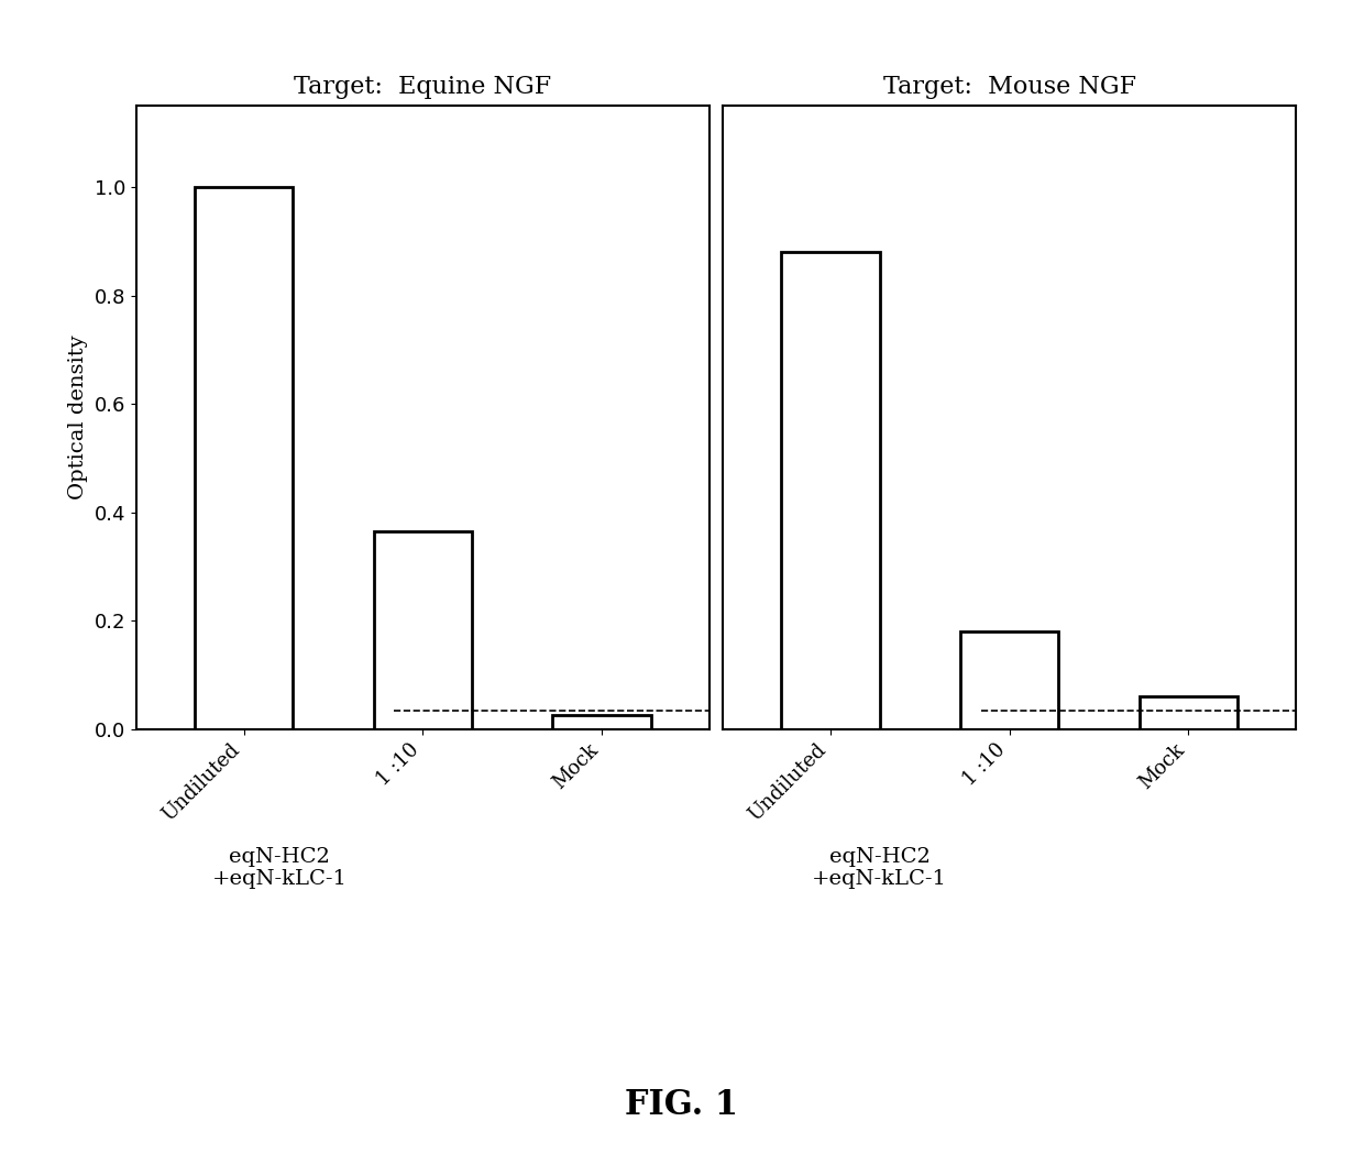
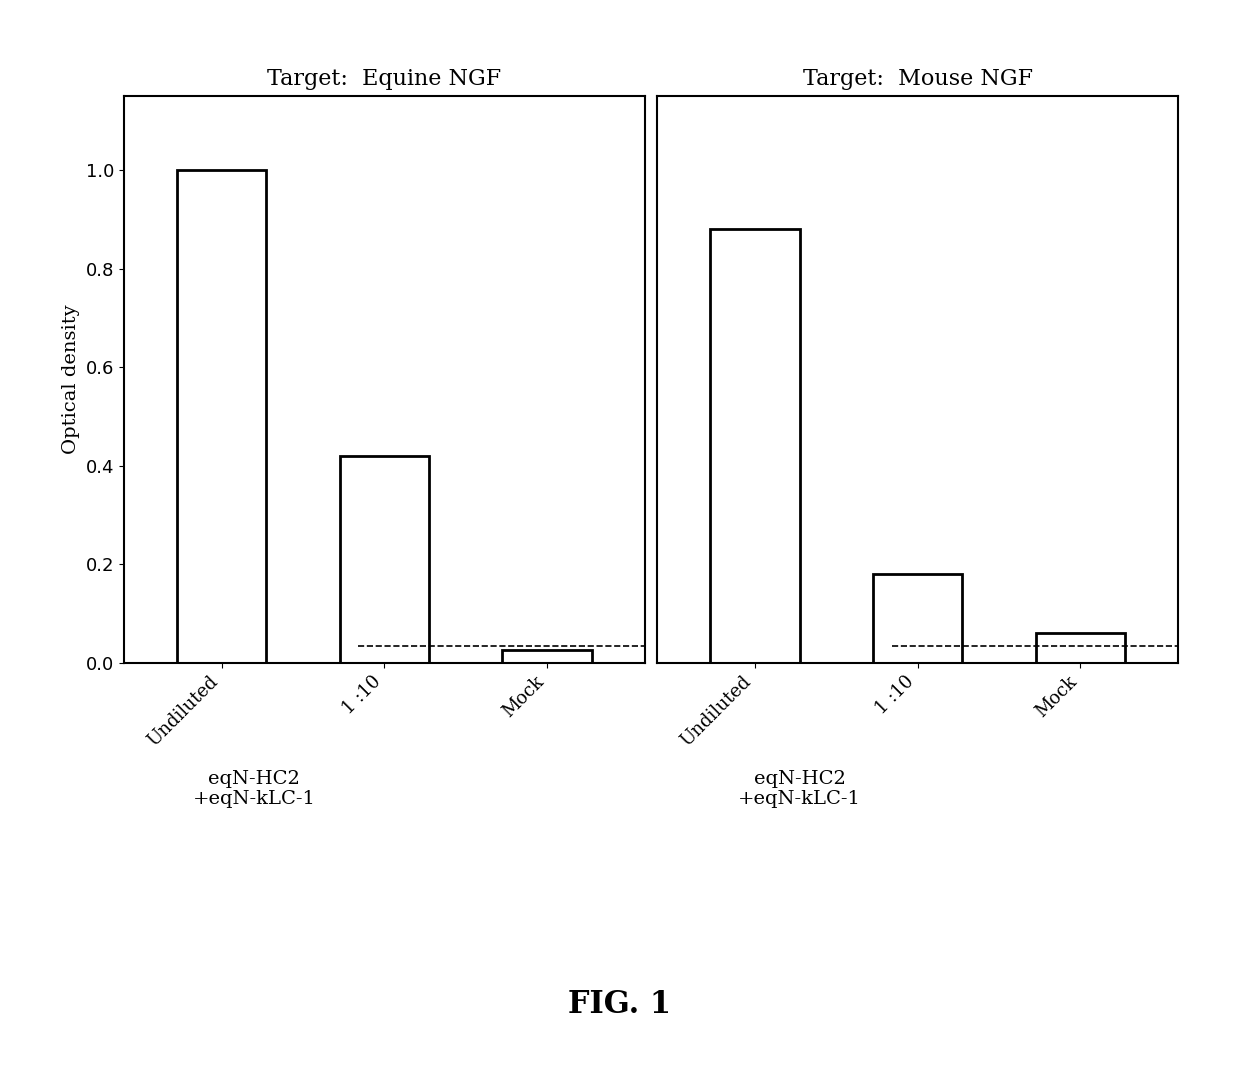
Target: Equine NGF/1 :10: 0.365 -> 0.420
